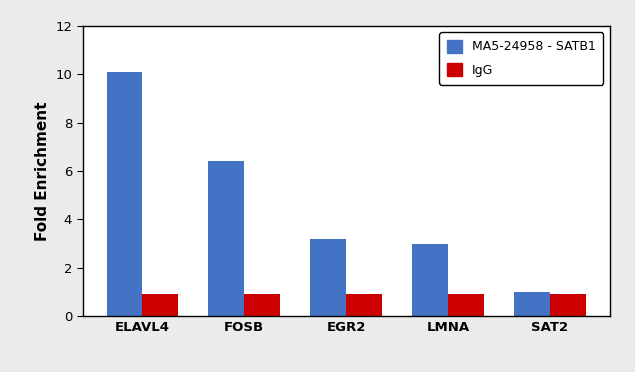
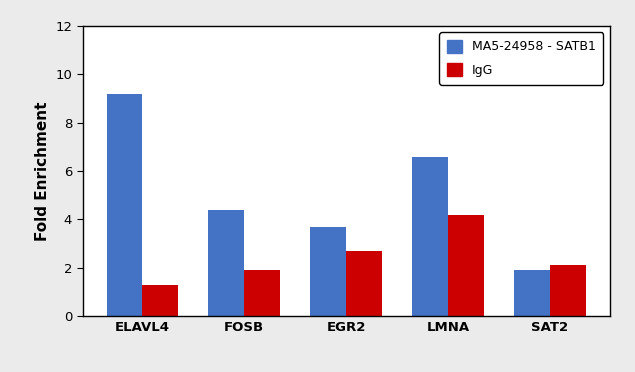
MA5-24958 - SATB1/ELAVL4: 10.1 -> 9.2
IgG/ELAVL4: 0.9 -> 1.3
MA5-24958 - SATB1/FOSB: 6.4 -> 4.4
IgG/FOSB: 0.9 -> 1.9
MA5-24958 - SATB1/EGR2: 3.2 -> 3.7
IgG/EGR2: 0.9 -> 2.7
MA5-24958 - SATB1/LMNA: 3.0 -> 6.6
IgG/LMNA: 0.9 -> 4.2
MA5-24958 - SATB1/SAT2: 1.0 -> 1.9
IgG/SAT2: 0.9 -> 2.1
